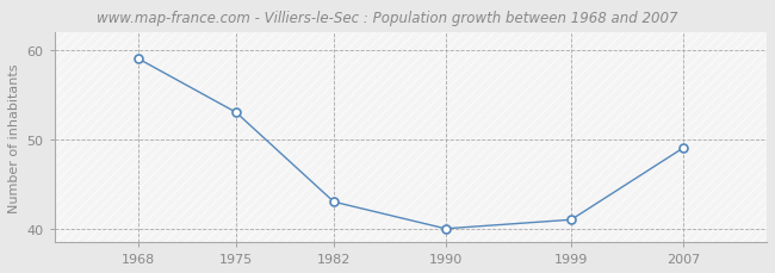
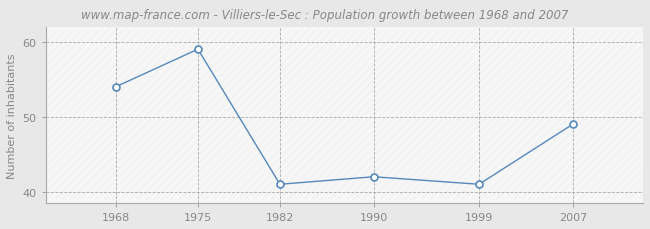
1968: 59 -> 54
1975: 53 -> 59
1982: 43 -> 41
1990: 40 -> 42
